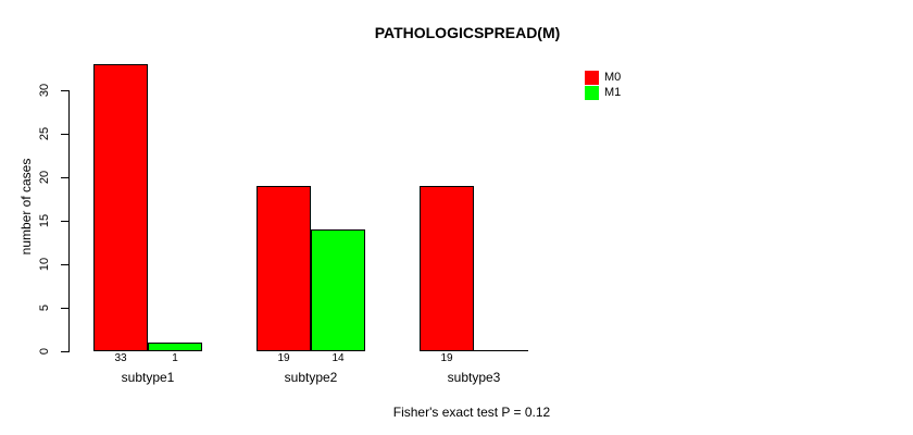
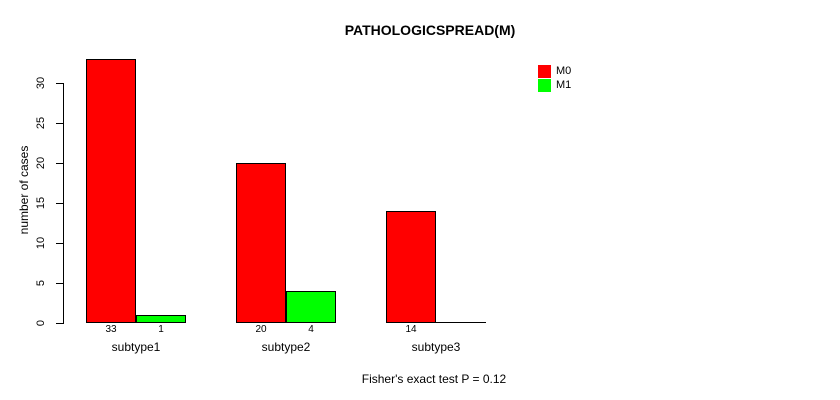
M0/subtype2: 19 -> 20
M1/subtype2: 14 -> 4
M0/subtype3: 19 -> 14
